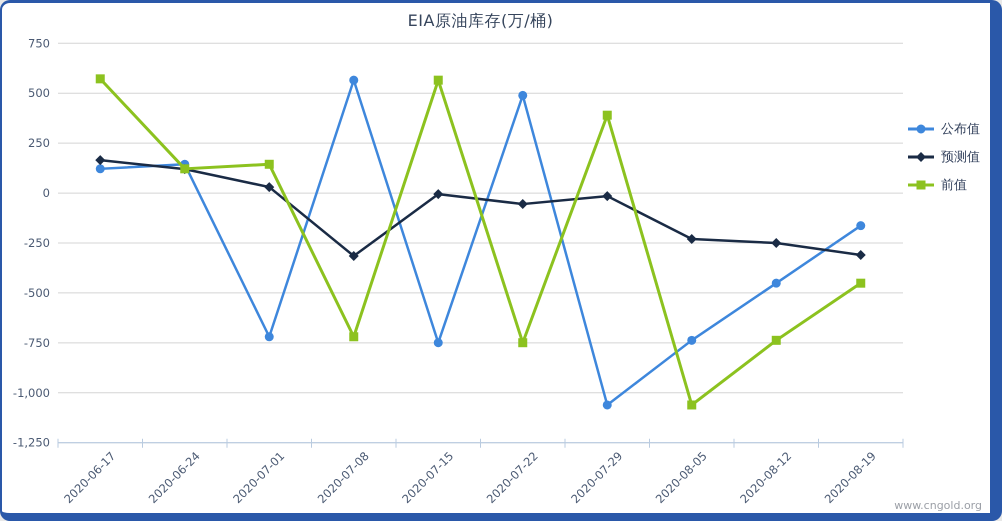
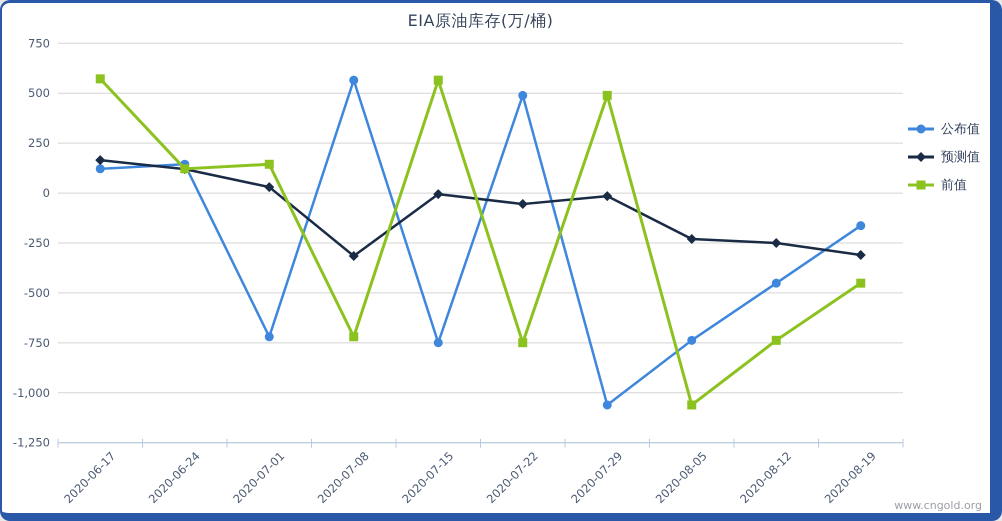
前值/2020-07-29: 390 -> 490
